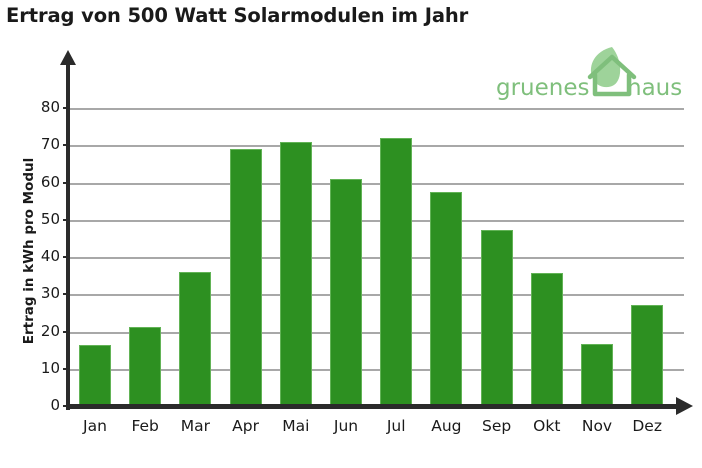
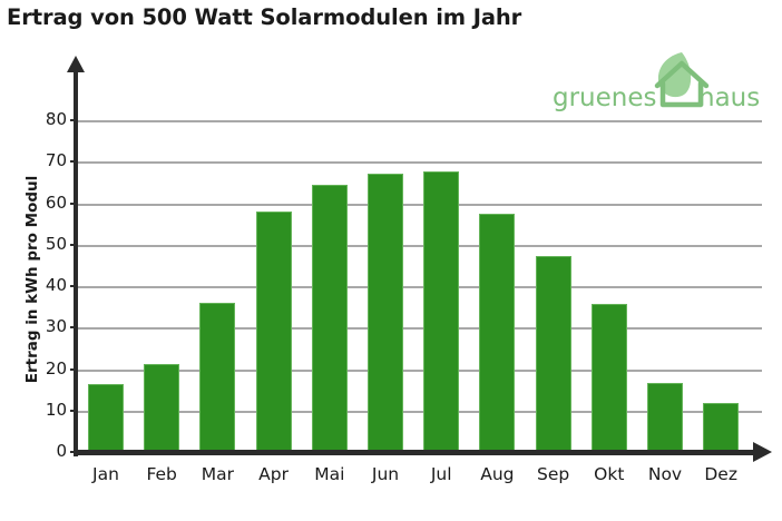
Apr: 69 -> 58
Mai: 71 -> 64
Jun: 61 -> 67
Jul: 72 -> 68
Dez: 27 -> 12
